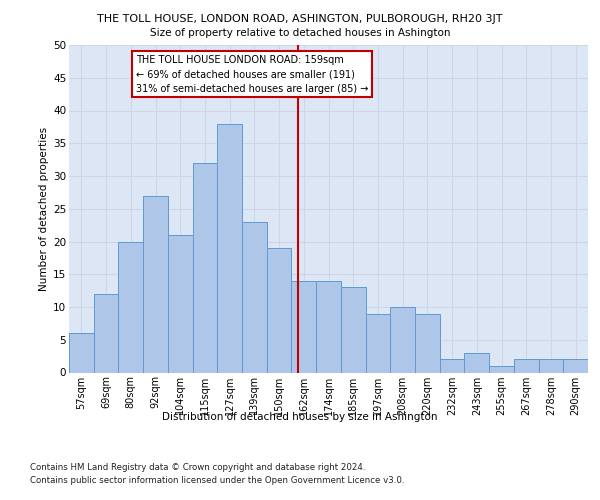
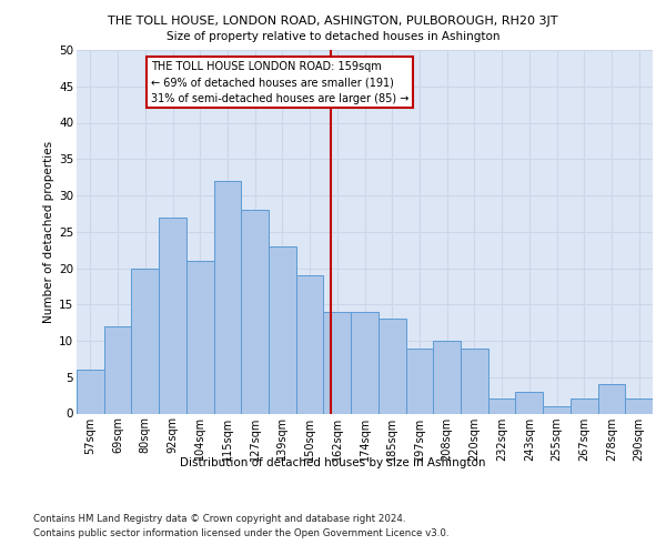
127sqm: 38 -> 28
278sqm: 2 -> 4
